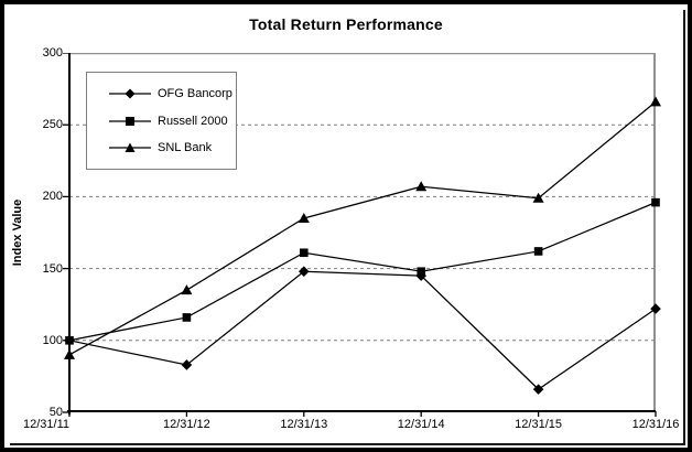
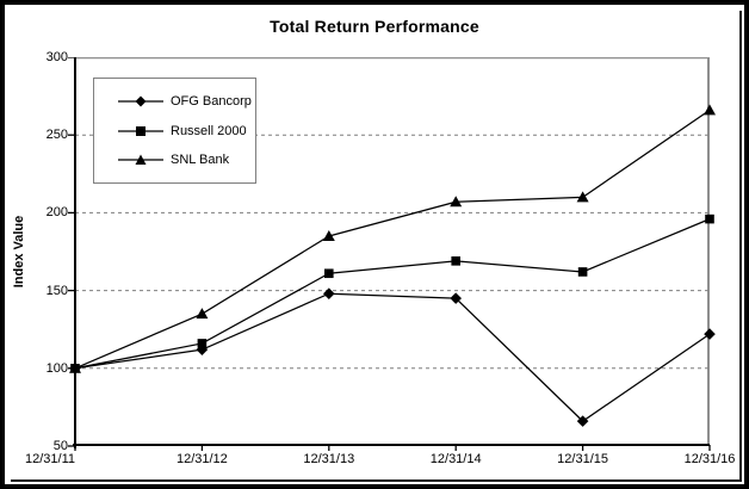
SNL Bank/12/31/11: 90 -> 100
OFG Bancorp/12/31/12: 83 -> 112
Russell 2000/12/31/14: 148 -> 169
SNL Bank/12/31/15: 199 -> 210
